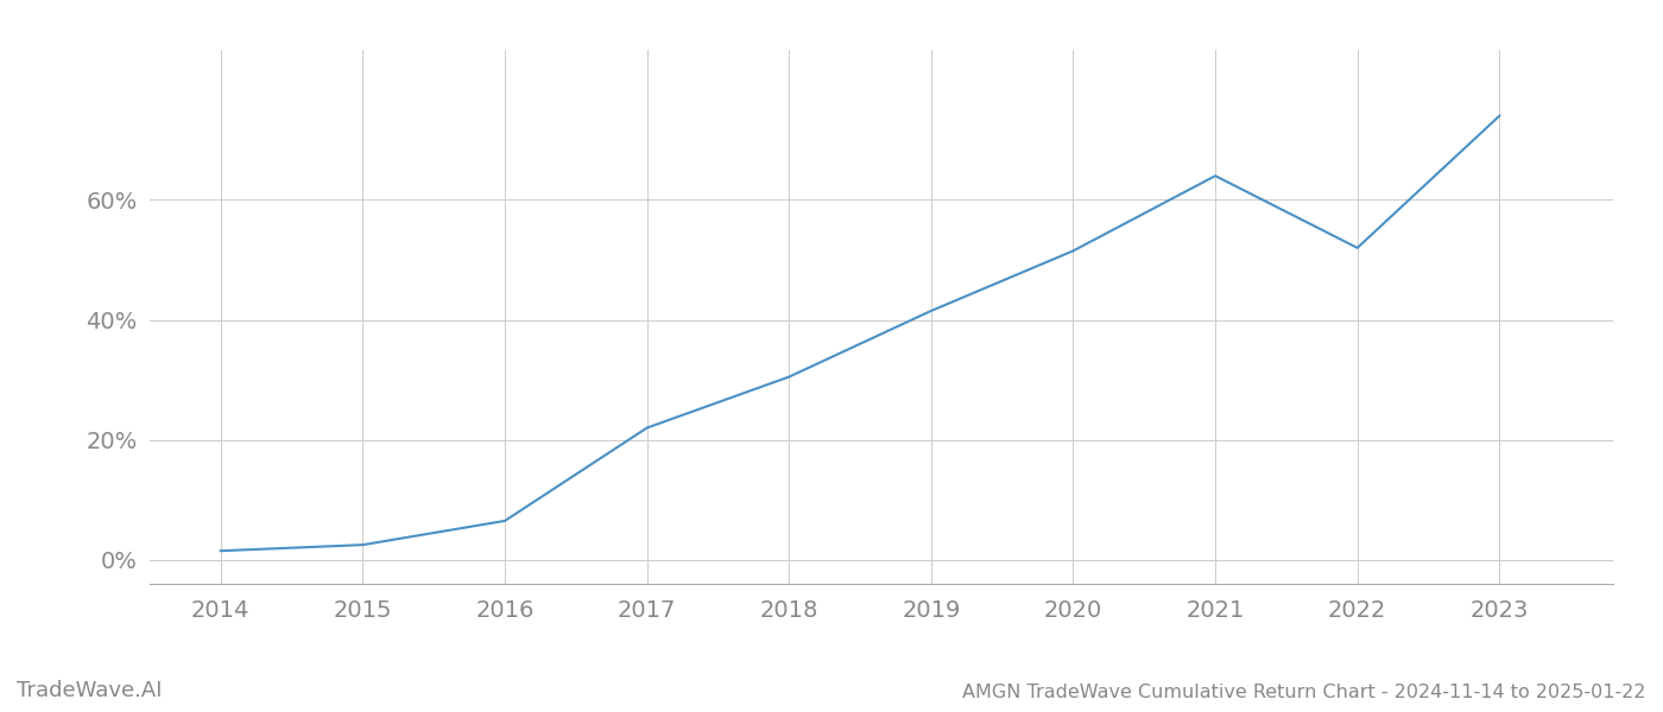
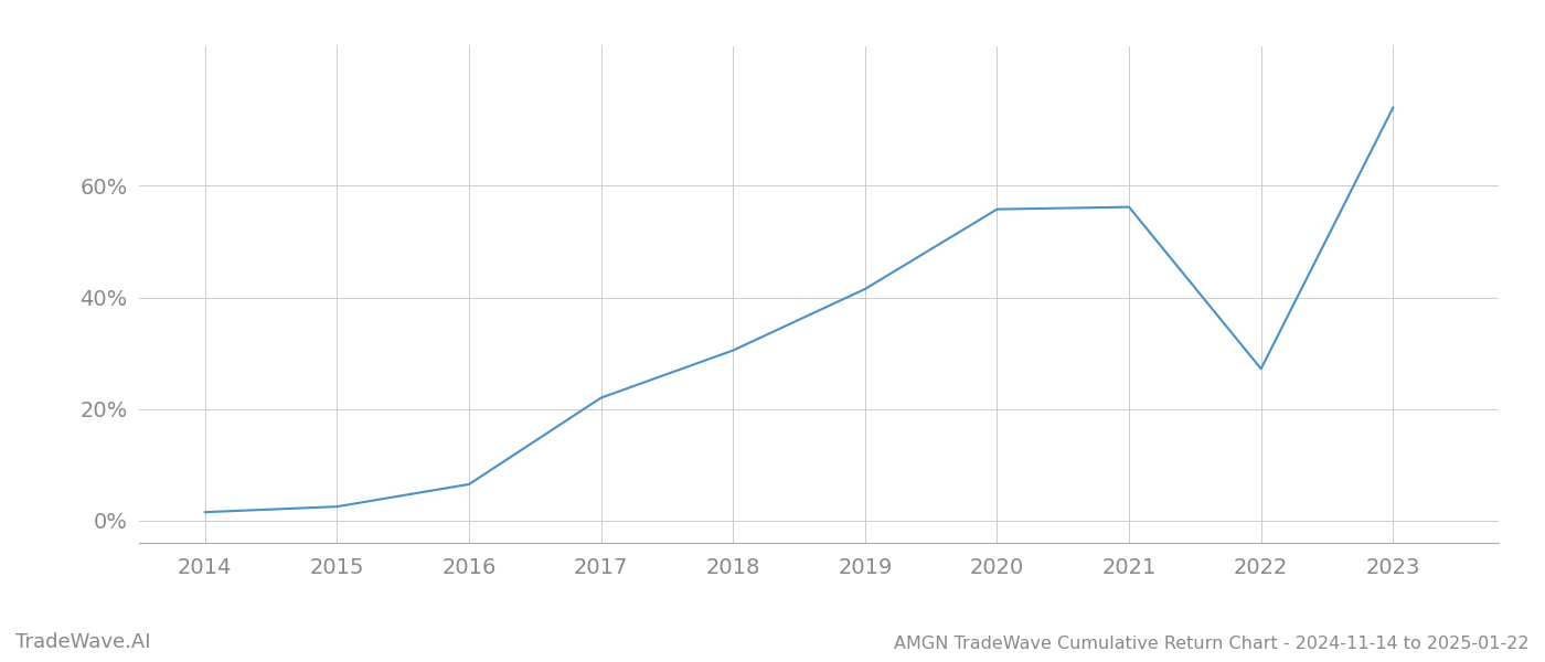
2020: 51.5% -> 55.8%
2021: 64.0% -> 56.2%
2022: 52.0% -> 27.2%
